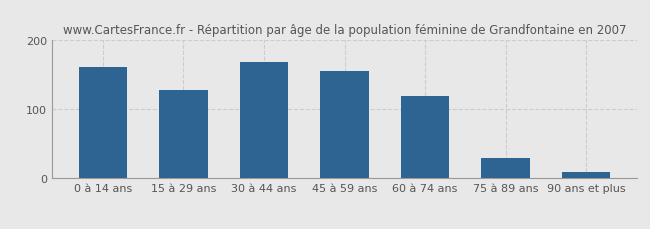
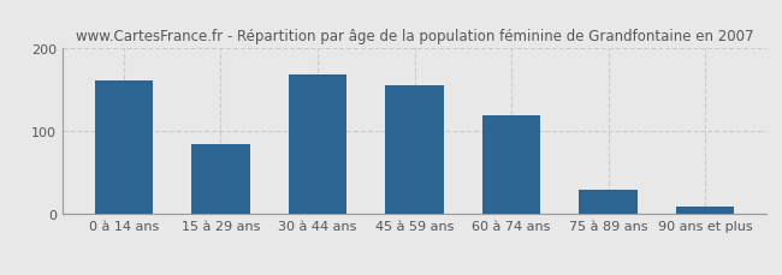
15 à 29 ans: 128 -> 85
